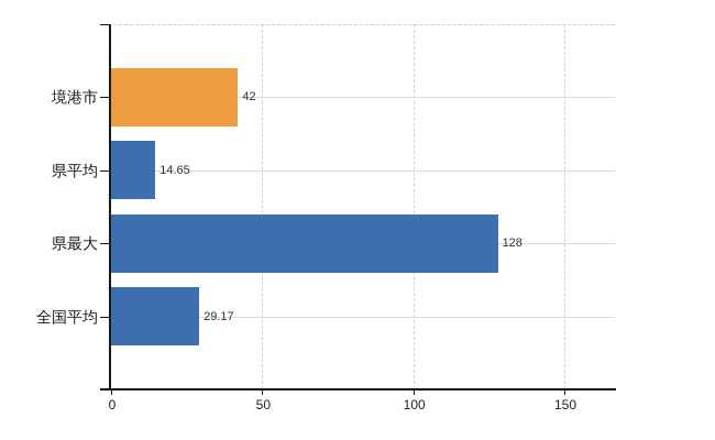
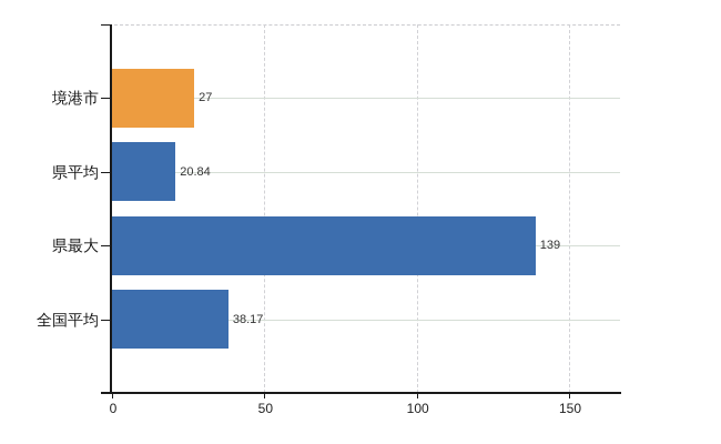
境港市: 42 -> 27
県平均: 14.65 -> 20.84
県最大: 128 -> 139
全国平均: 29.17 -> 38.17
